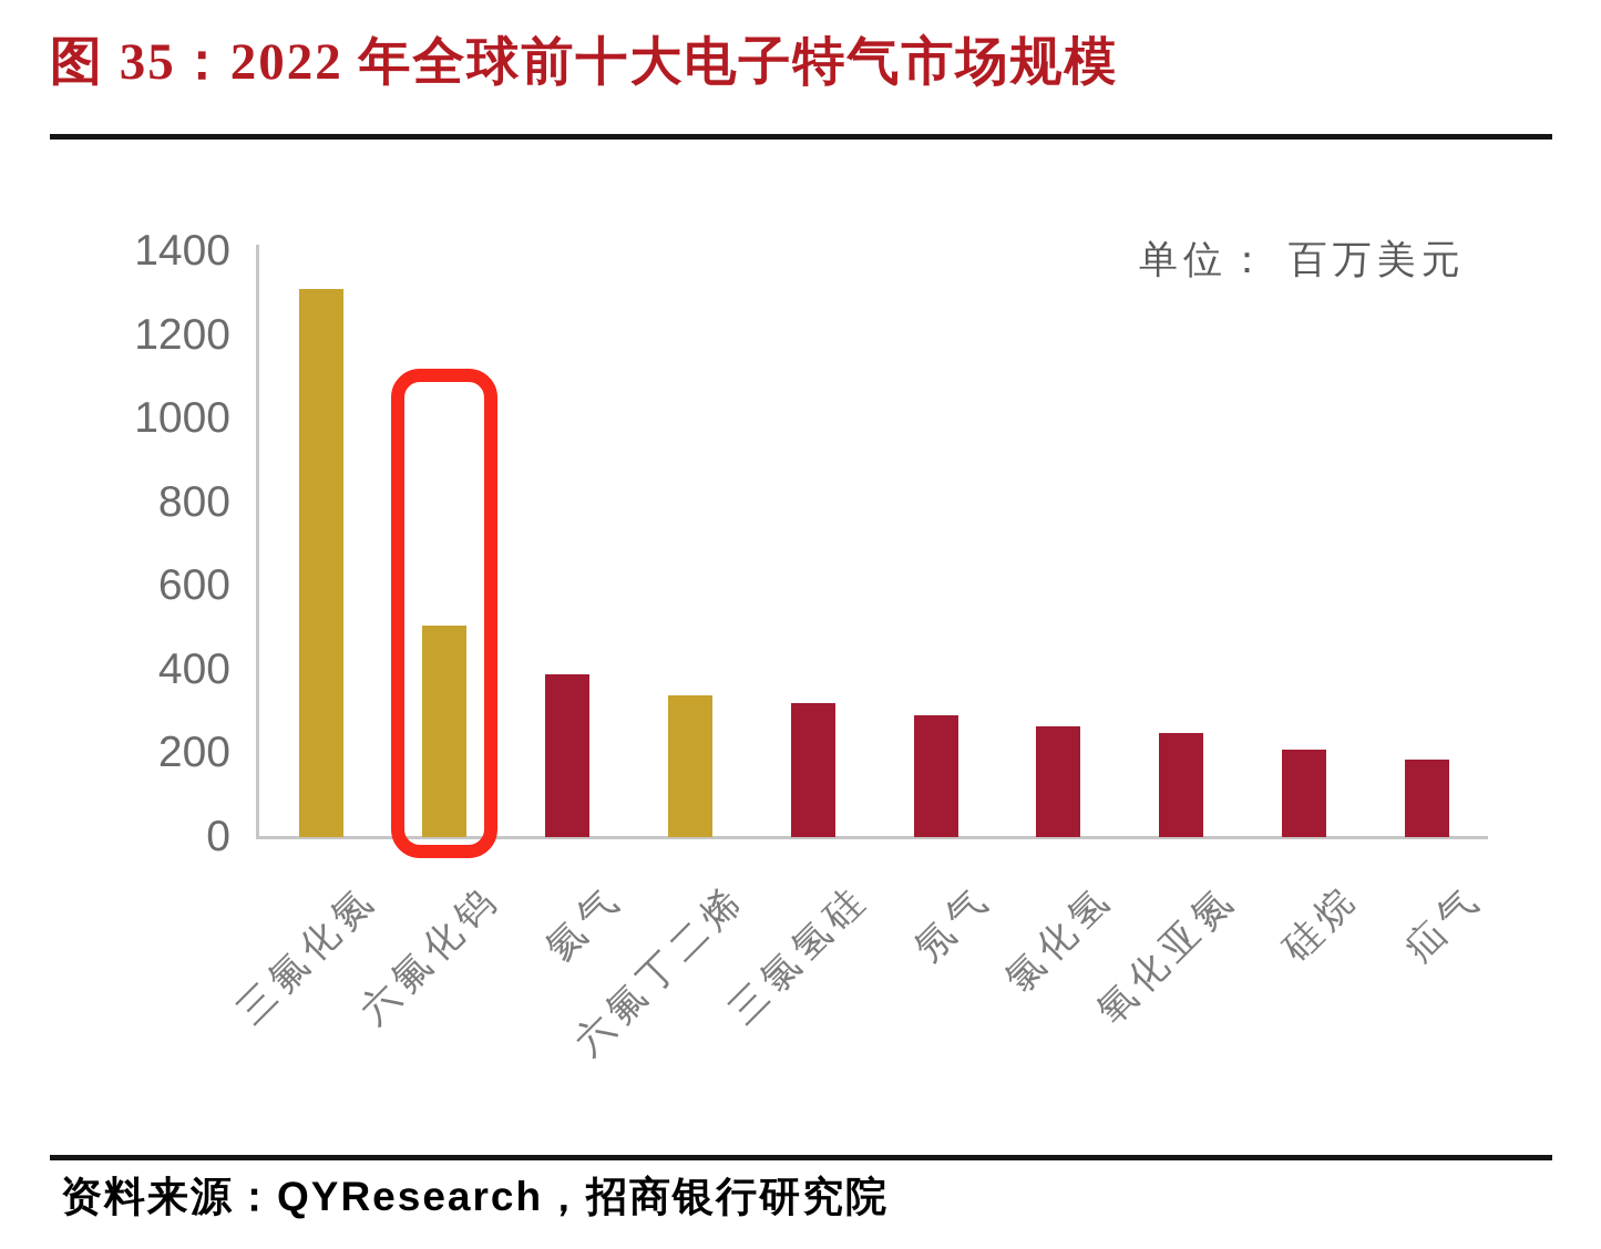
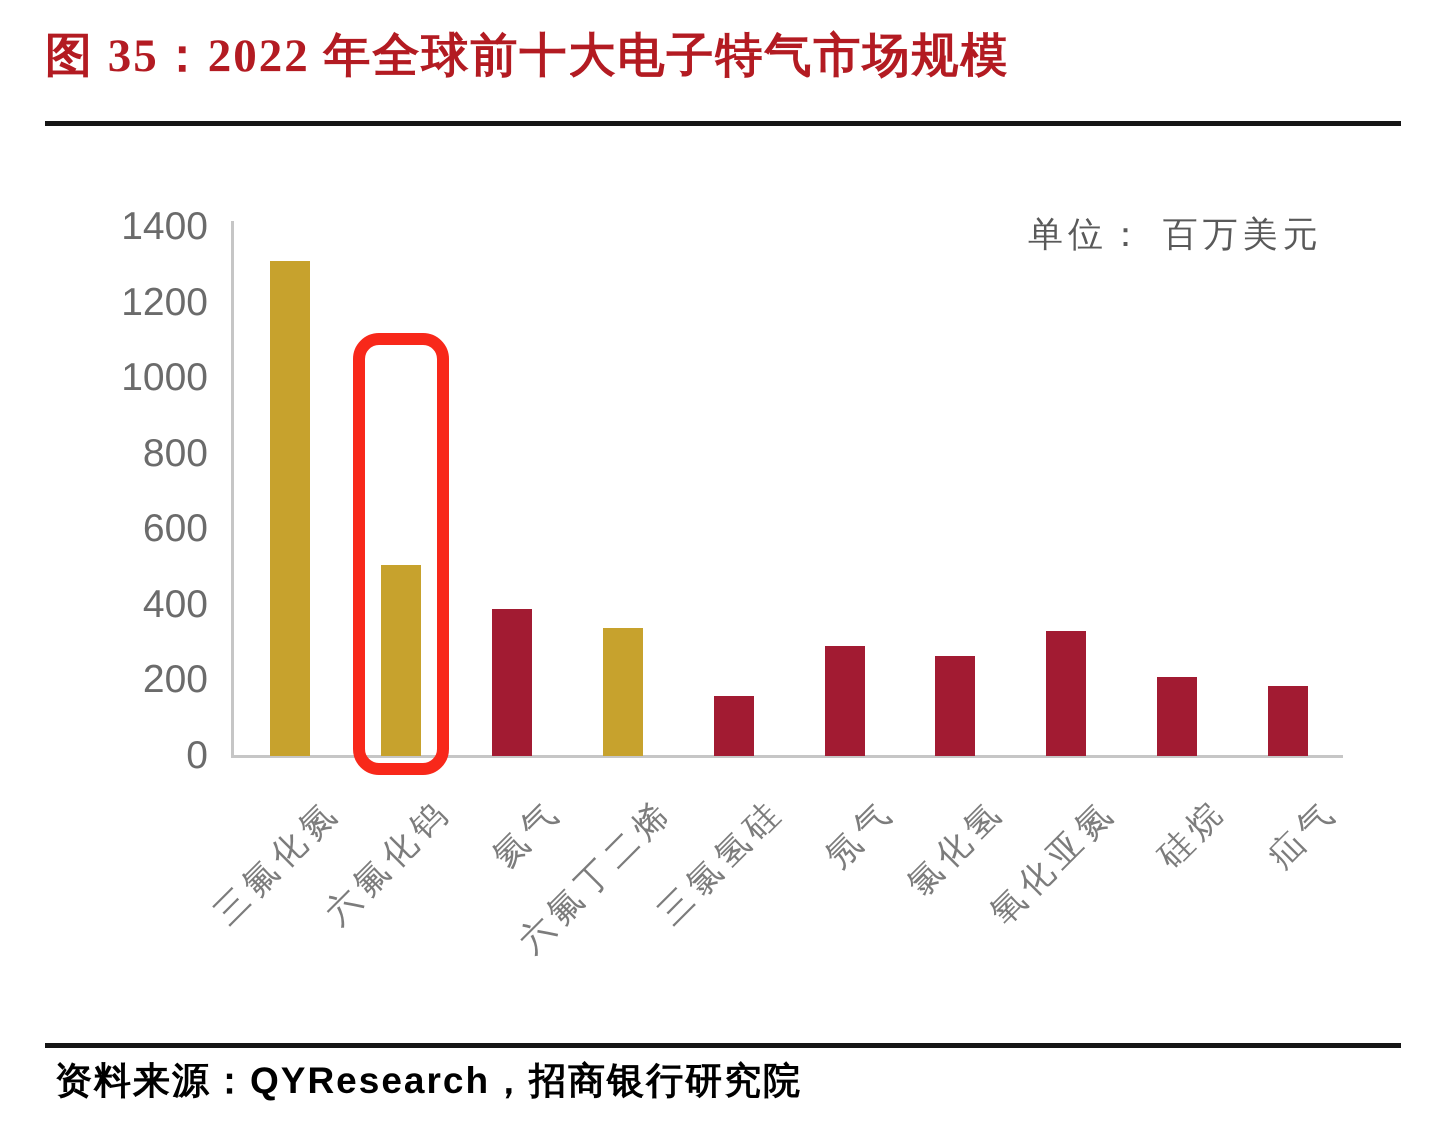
三氯氢硅: 320 -> 160
氧化亚氮: 250 -> 330
